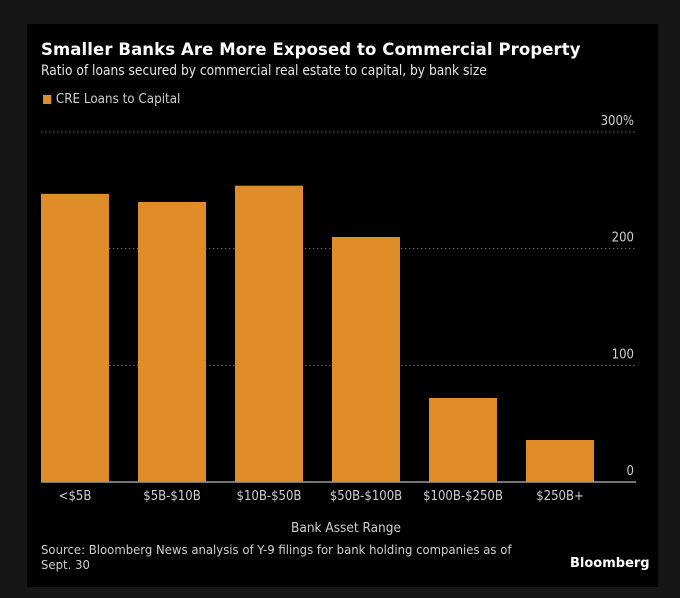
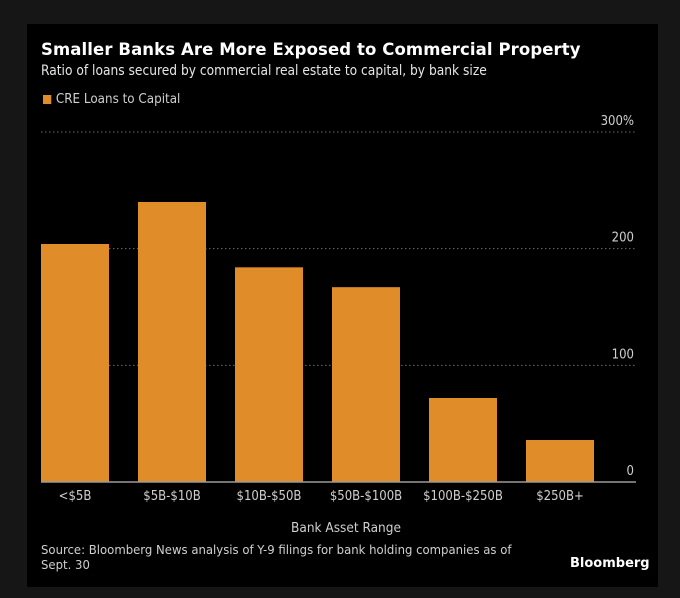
<$5B: 247% -> 204%
$10B-$50B: 254% -> 184%
$50B-$100B: 210% -> 167%
